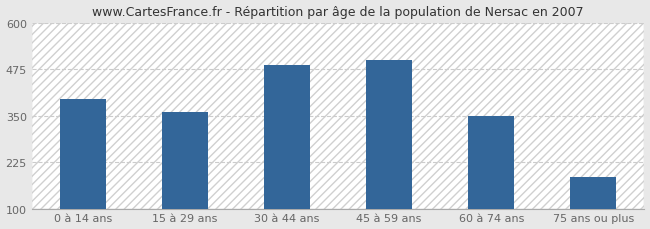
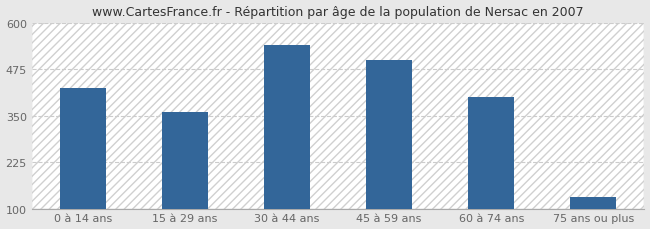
0 à 14 ans: 395 -> 425
30 à 44 ans: 487 -> 540
60 à 74 ans: 348 -> 400
75 ans ou plus: 185 -> 130
